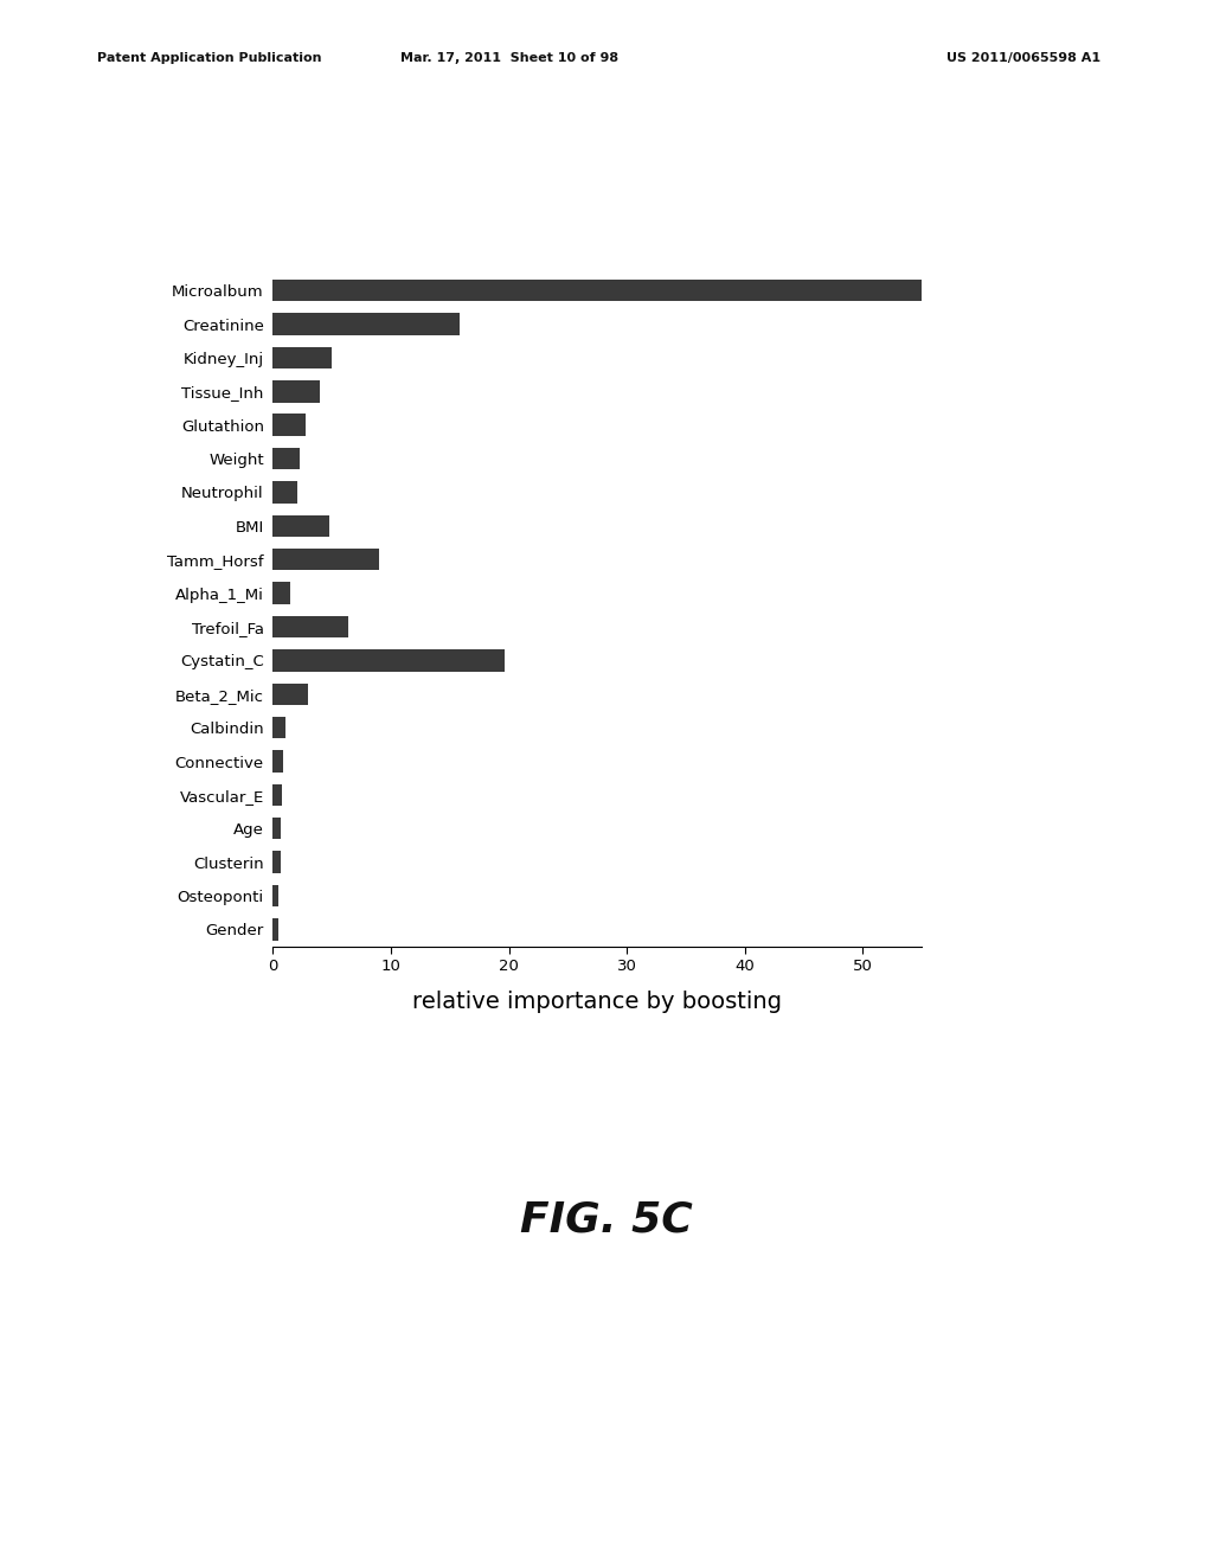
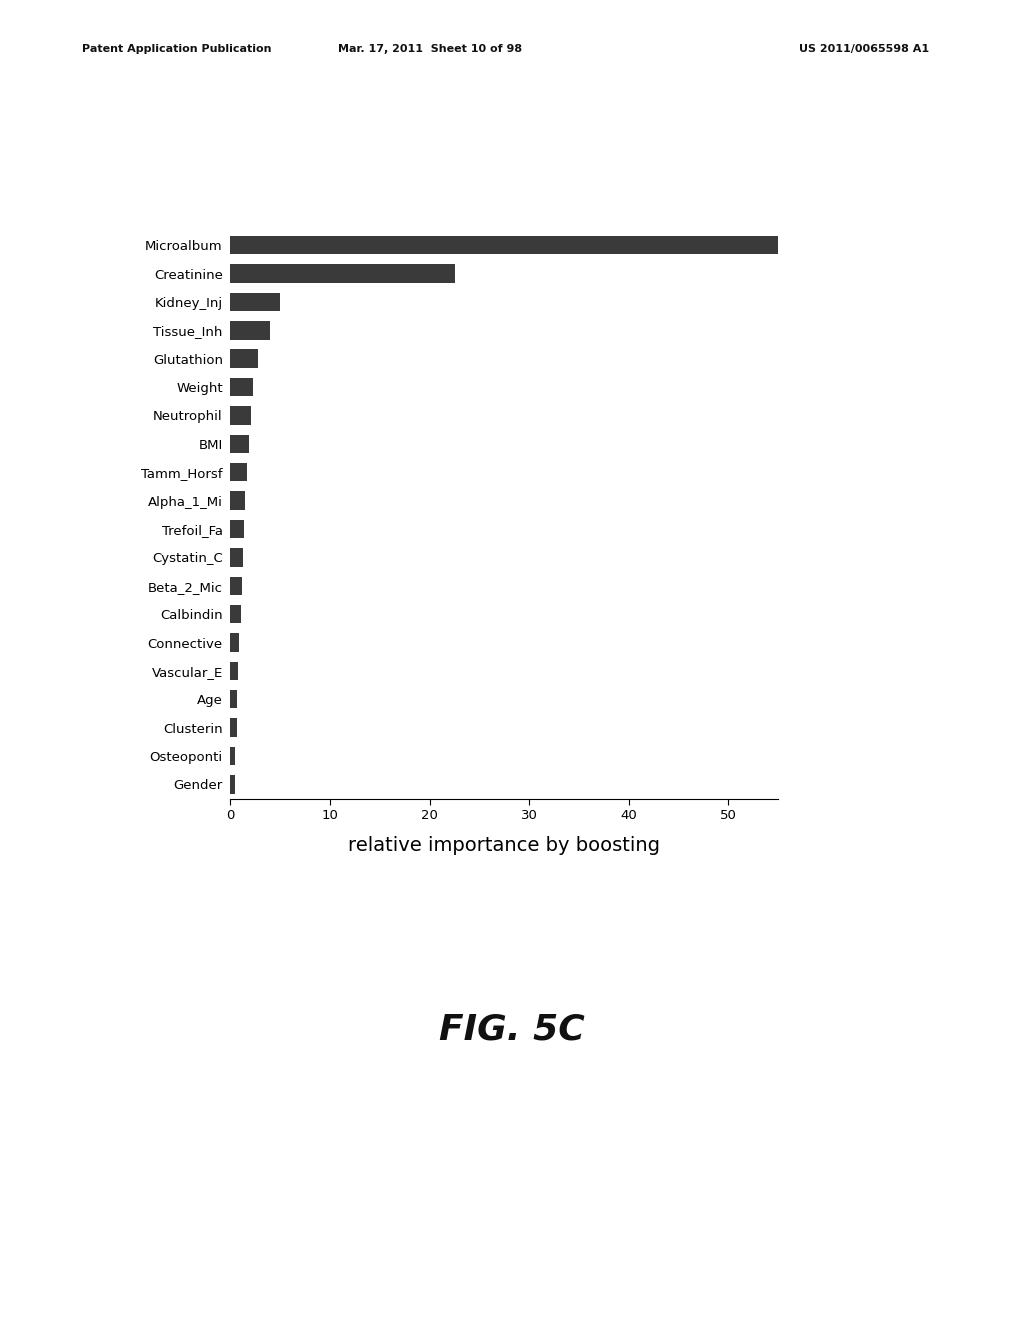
Creatinine: 15.8 -> 22.5
BMI: 4.8 -> 1.9
Tamm_Horsf: 9.0 -> 1.7
Trefoil_Fa: 6.4 -> 1.4
Cystatin_C: 19.6 -> 1.3
Beta_2_Mic: 3.0 -> 1.2
